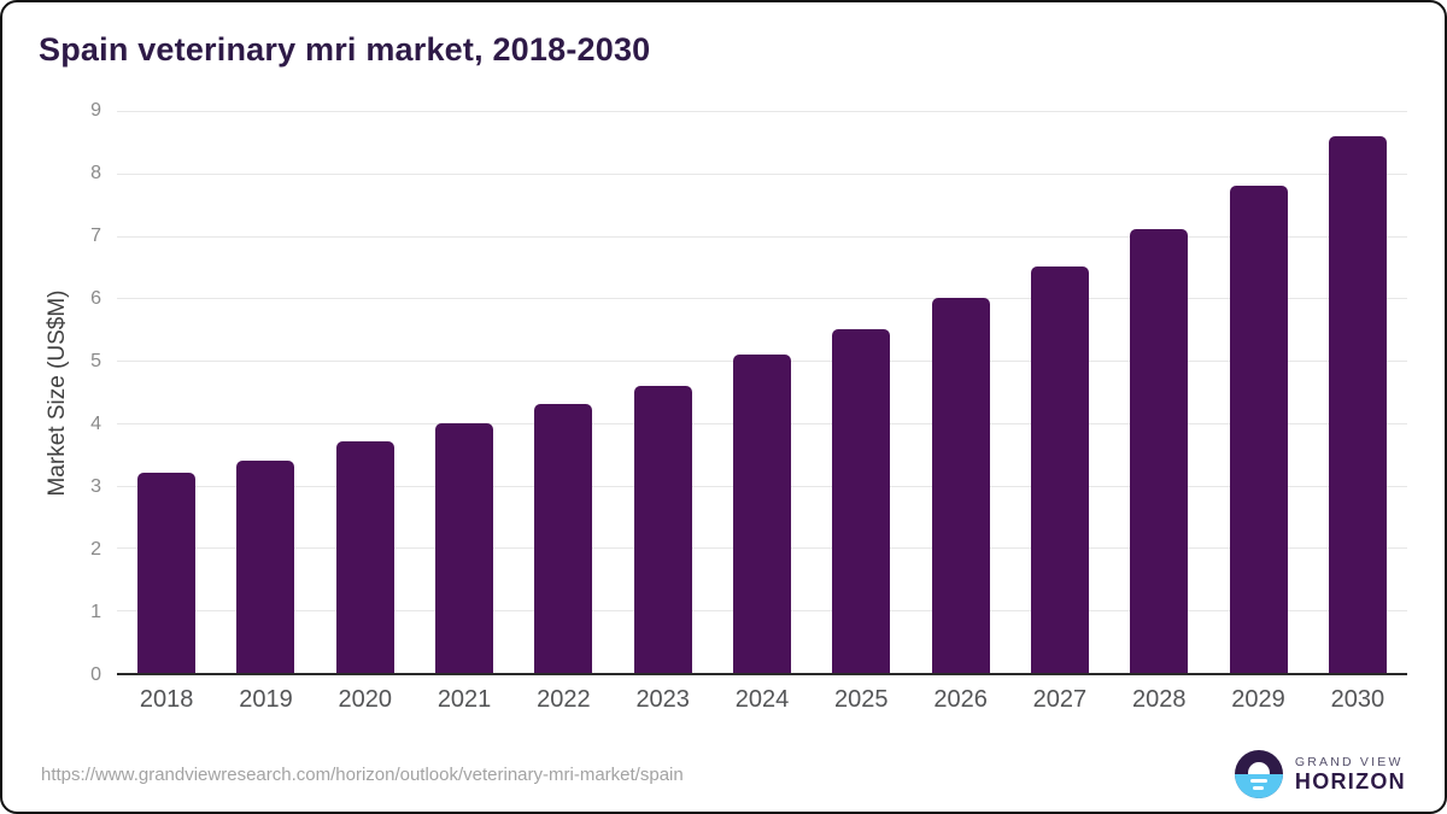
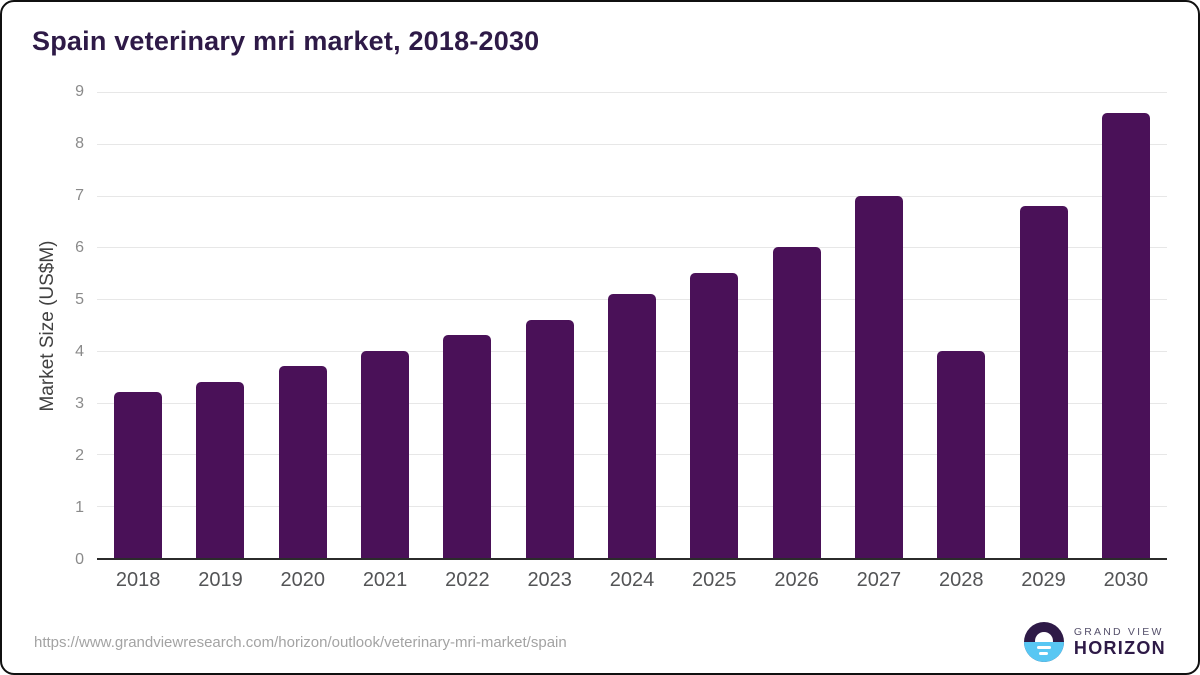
2027: 6.5 -> 7.0
2028: 7.1 -> 4.0
2029: 7.8 -> 6.8
